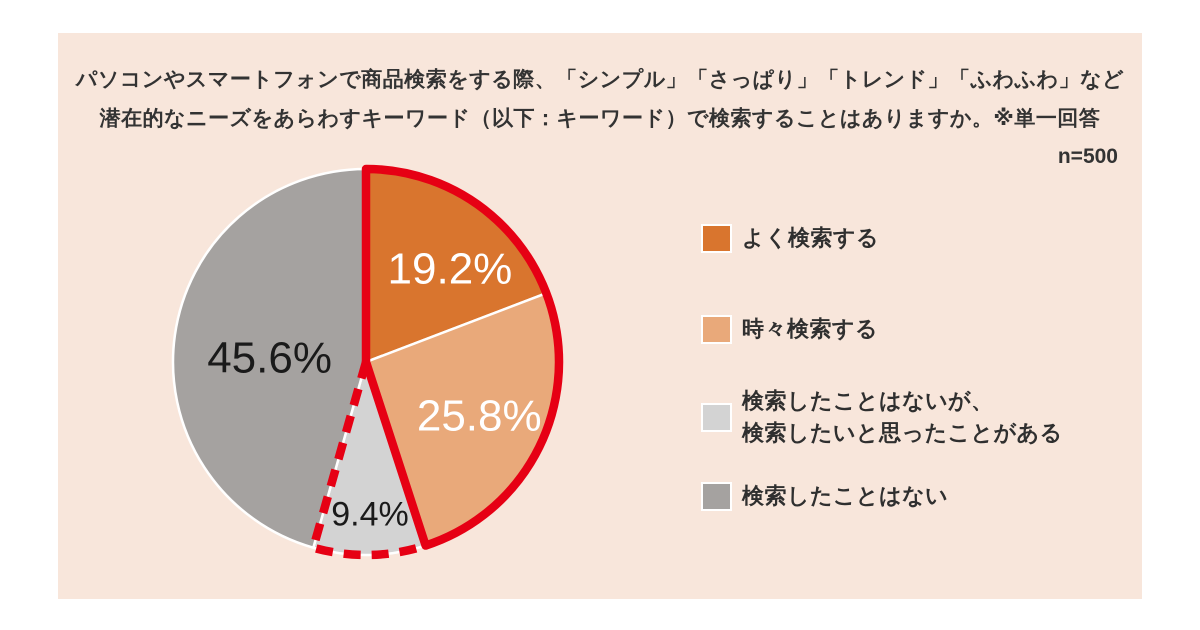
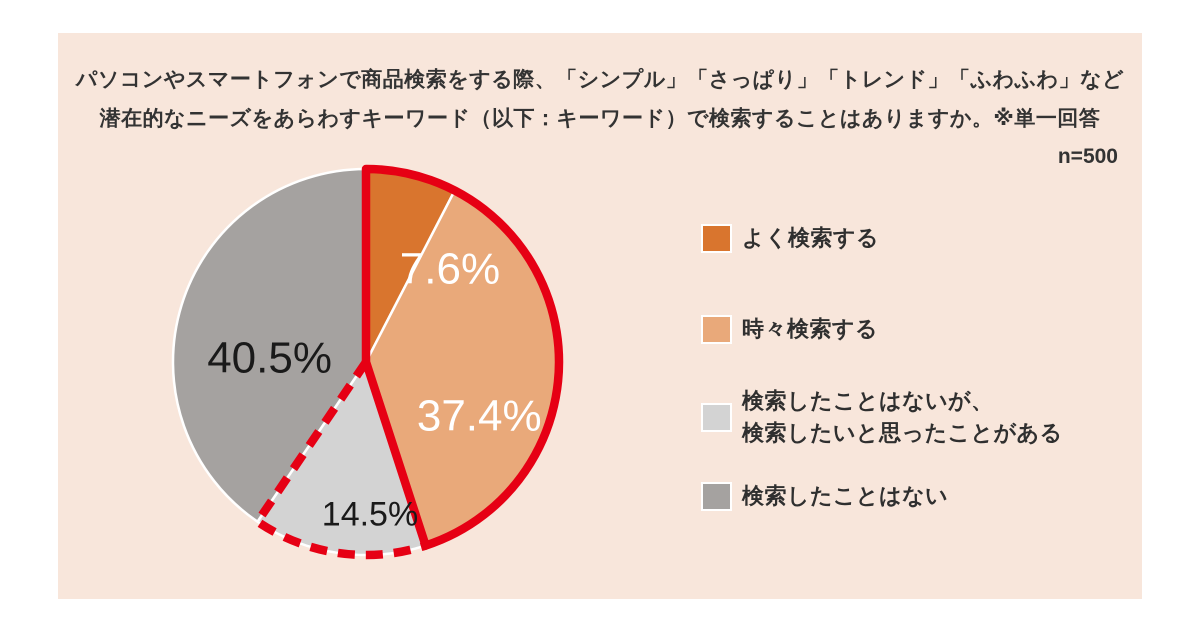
よく検索する: 19.2% -> 7.6%
時々検索する: 25.8% -> 37.4%
検索したことはないが、検索したいと思ったことがある: 9.4% -> 14.5%
検索したことはない: 45.6% -> 40.5%
